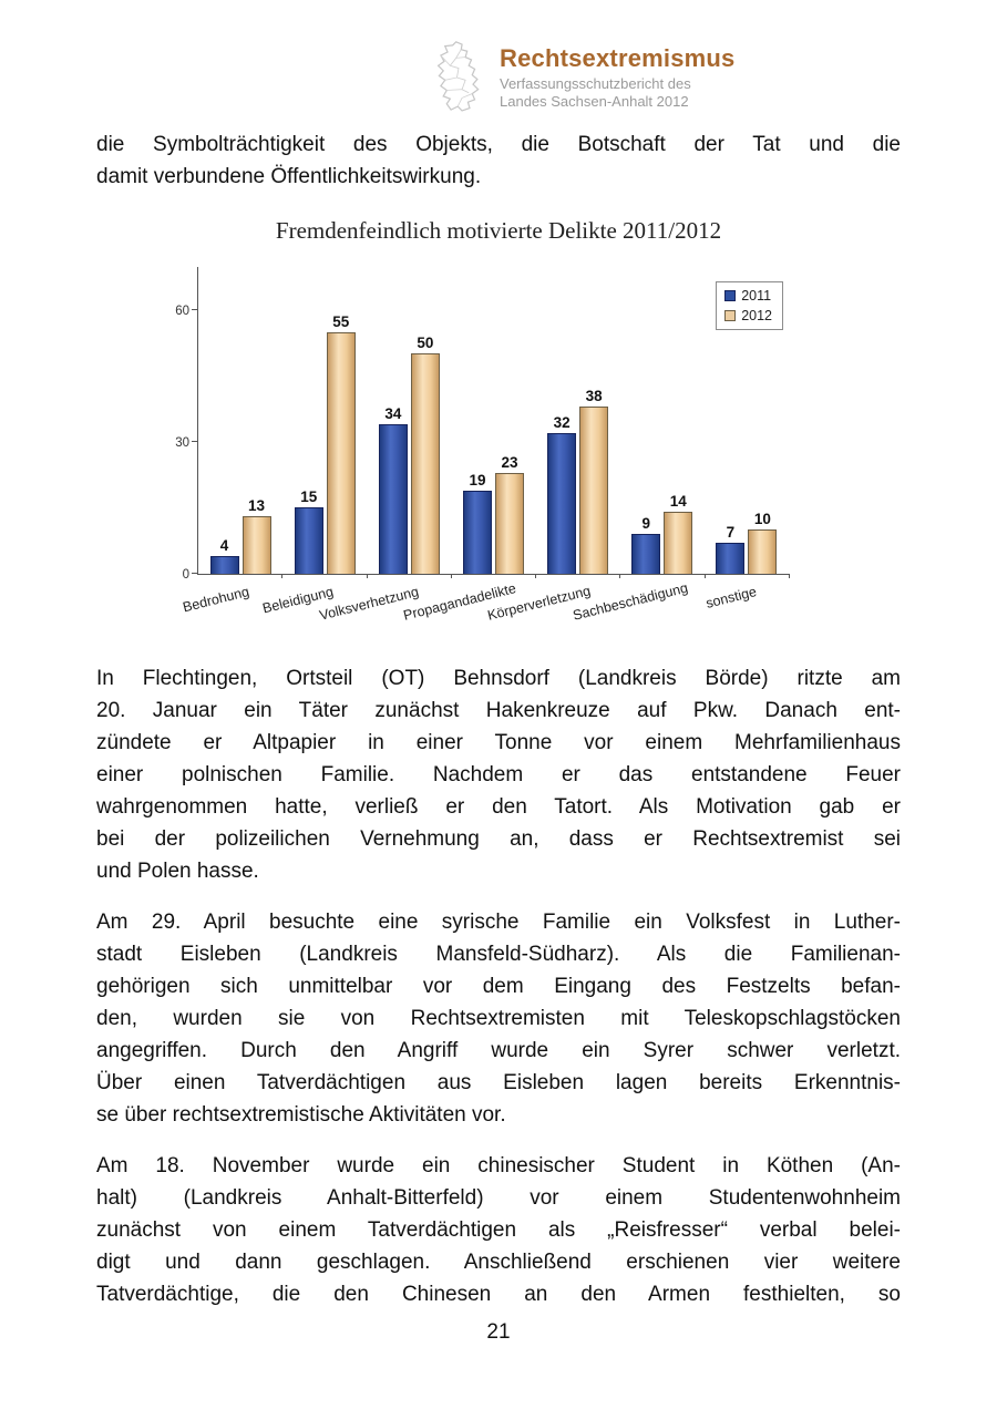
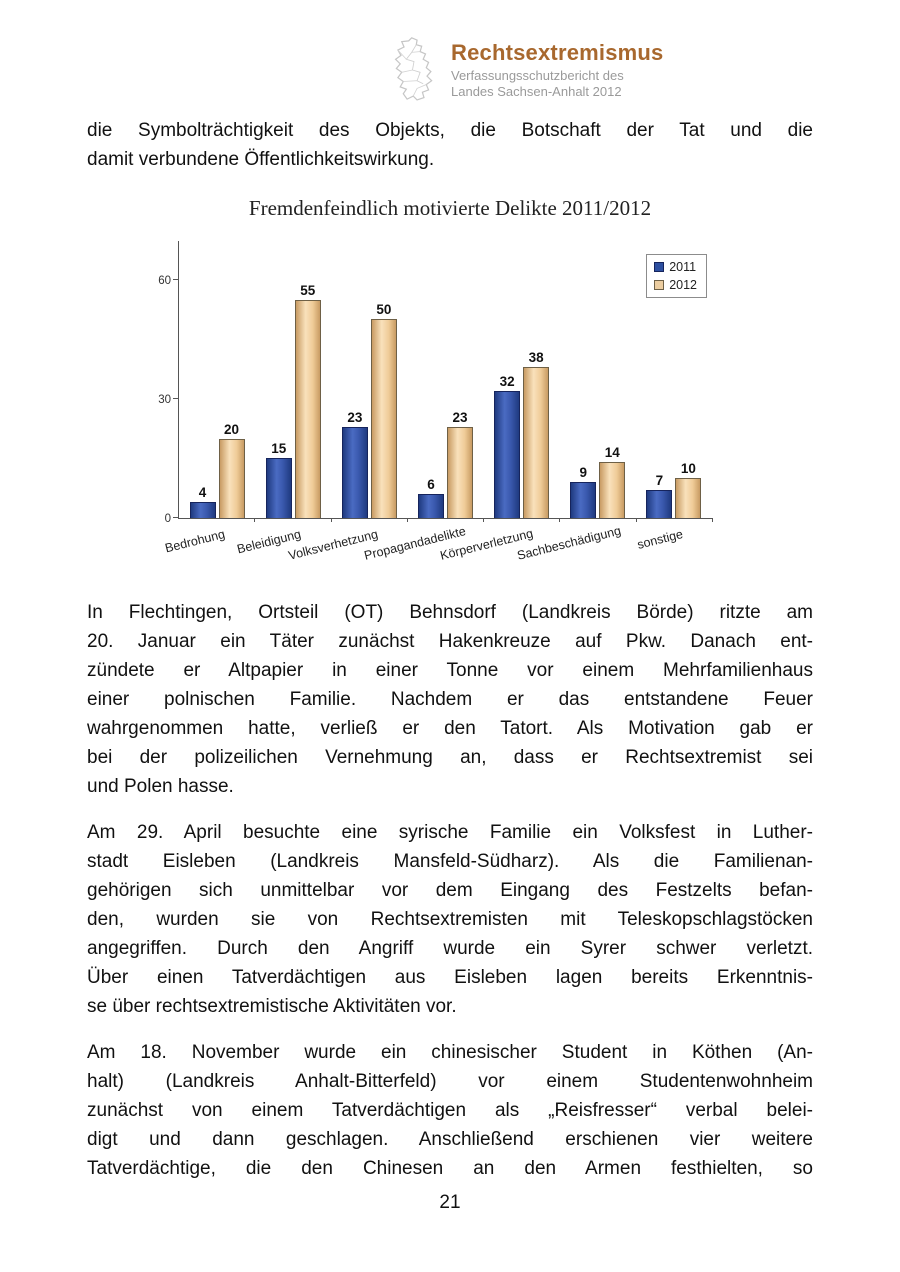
2012/Bedrohung: 13 -> 20
2011/Volksverhetzung: 34 -> 23
2011/Propagandadelikte: 19 -> 6
